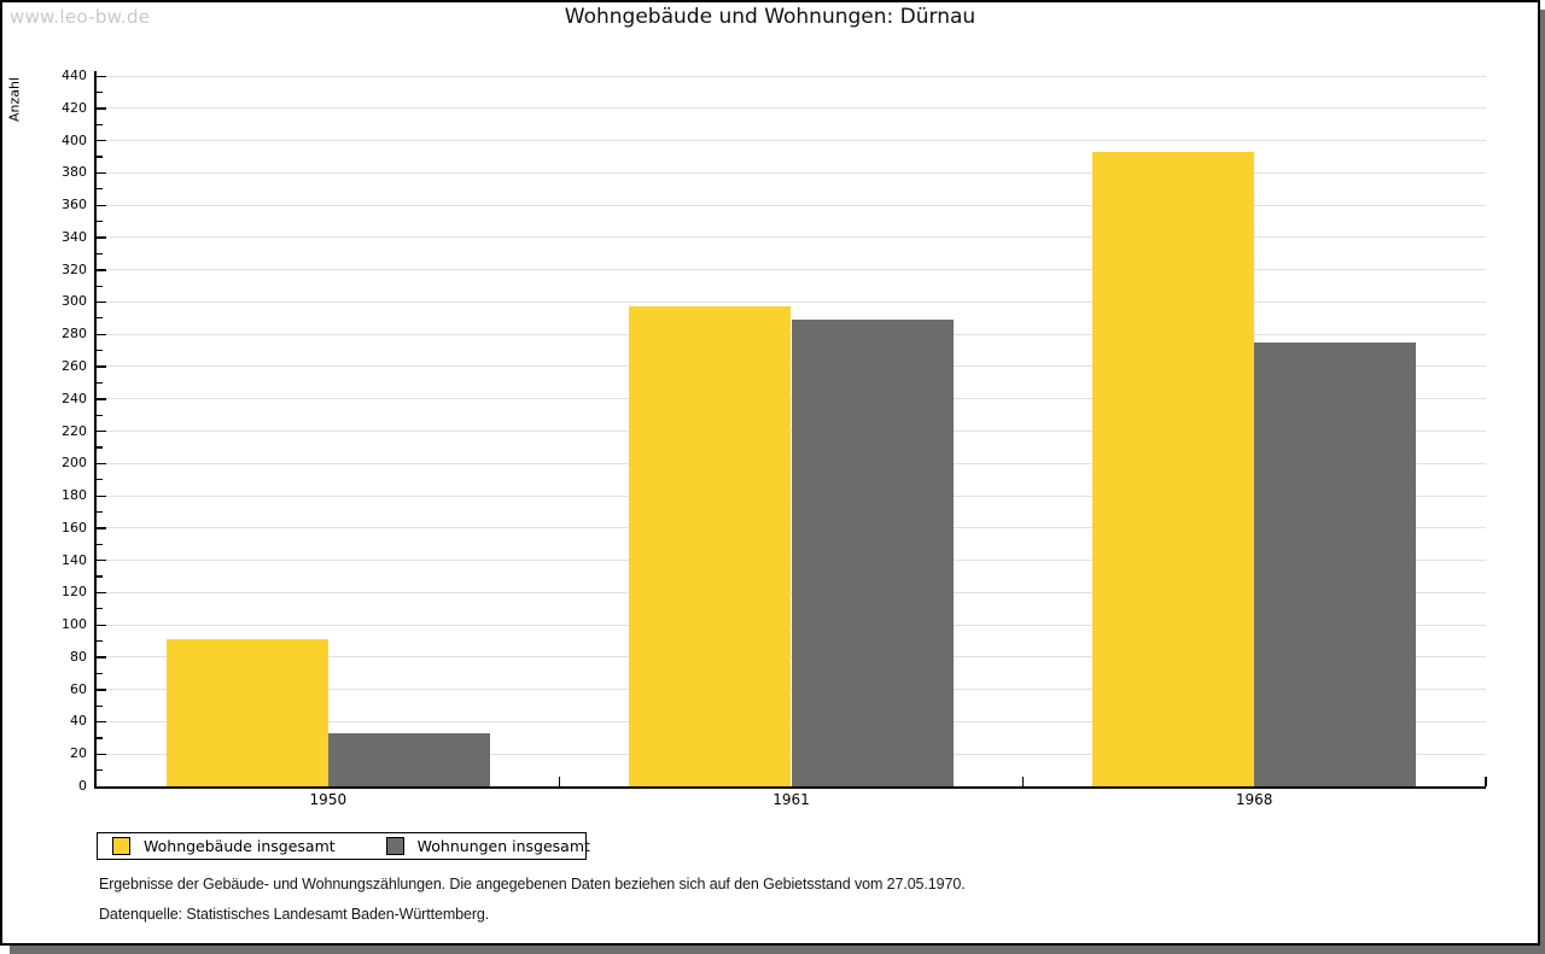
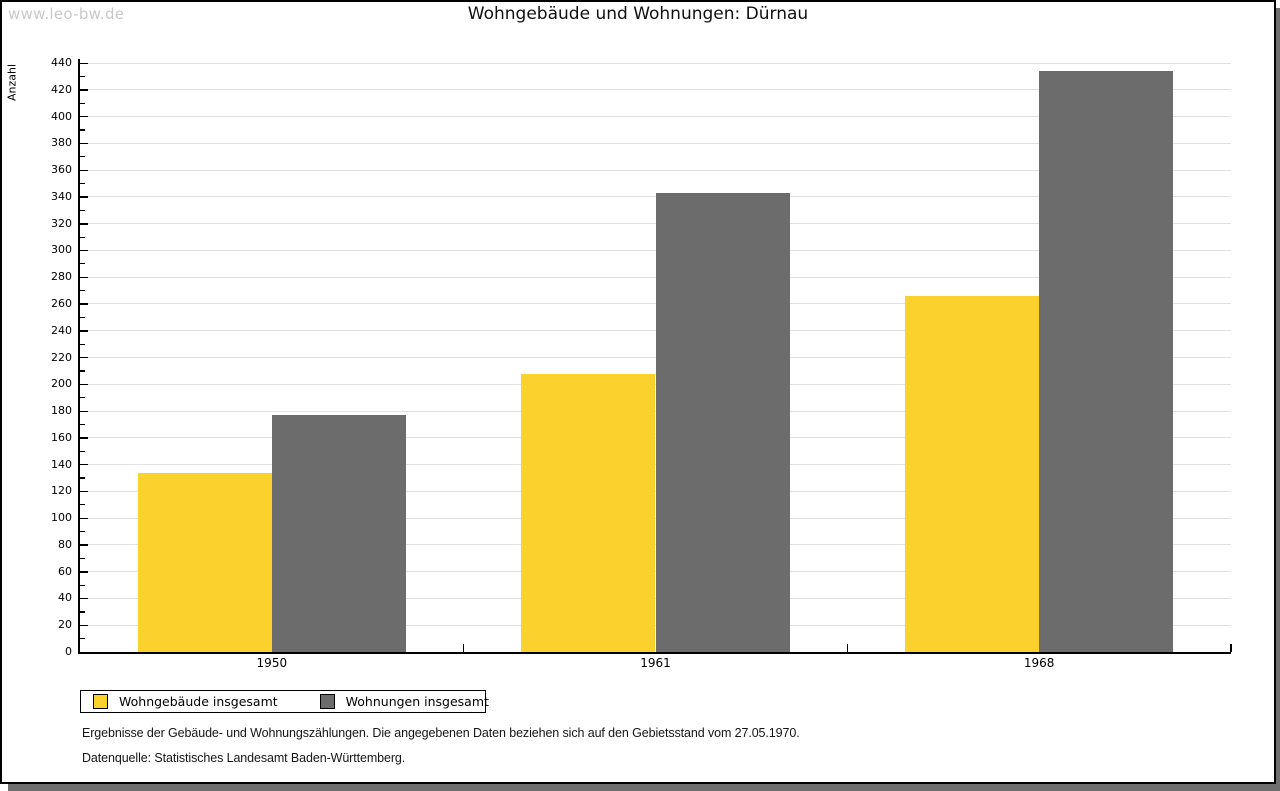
Wohngebäude insgesamt/1950: 91 -> 134
Wohnungen insgesamt/1950: 33 -> 177
Wohngebäude insgesamt/1961: 297 -> 208
Wohnungen insgesamt/1961: 289 -> 343
Wohngebäude insgesamt/1968: 393 -> 266
Wohnungen insgesamt/1968: 275 -> 434
